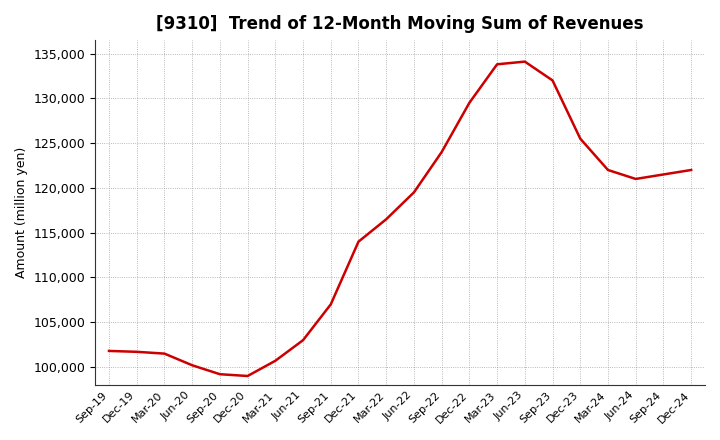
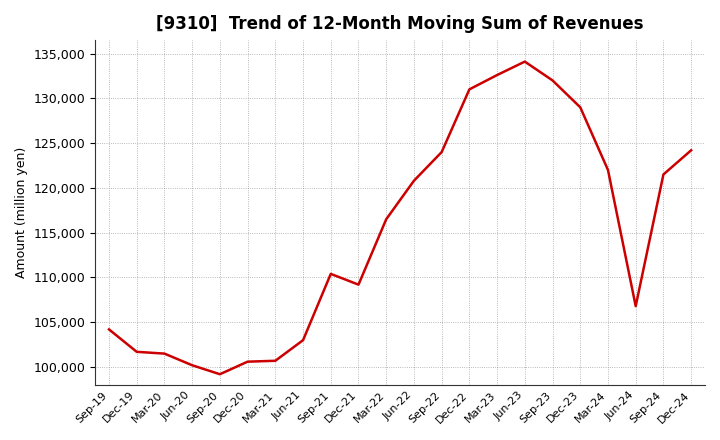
Sep-19: 101,800 -> 104,200
Dec-20: 99,000 -> 100,600
Sep-21: 107,000 -> 110,400
Dec-21: 114,000 -> 109,200
Jun-22: 119,500 -> 120,800
Dec-22: 129,500 -> 131,000
Mar-23: 133,800 -> 132,600
Dec-23: 125,500 -> 129,000
Jun-24: 121,000 -> 106,800
Dec-24: 122,000 -> 124,200
